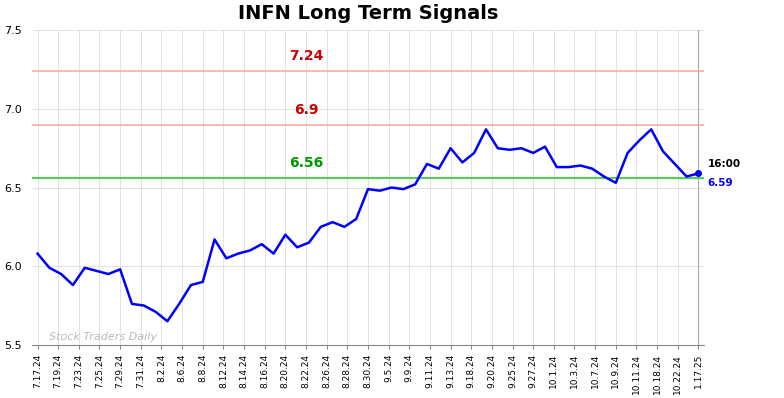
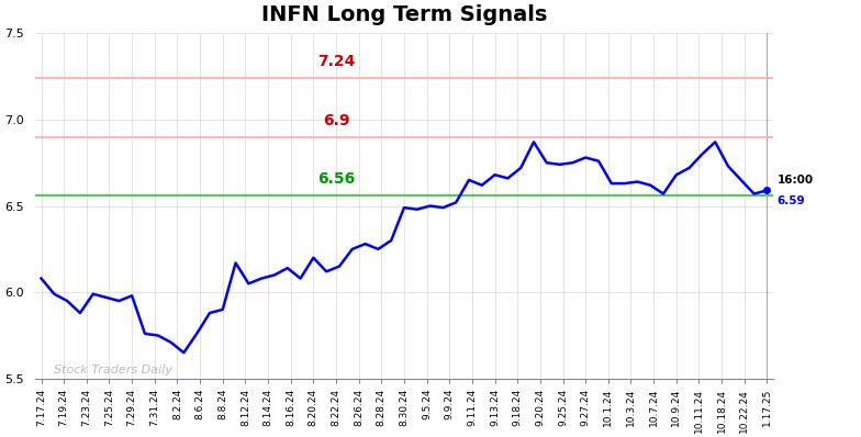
9.13.24: 6.75 -> 6.68
9.27.24: 6.72 -> 6.78
10.9.24: 6.53 -> 6.68
